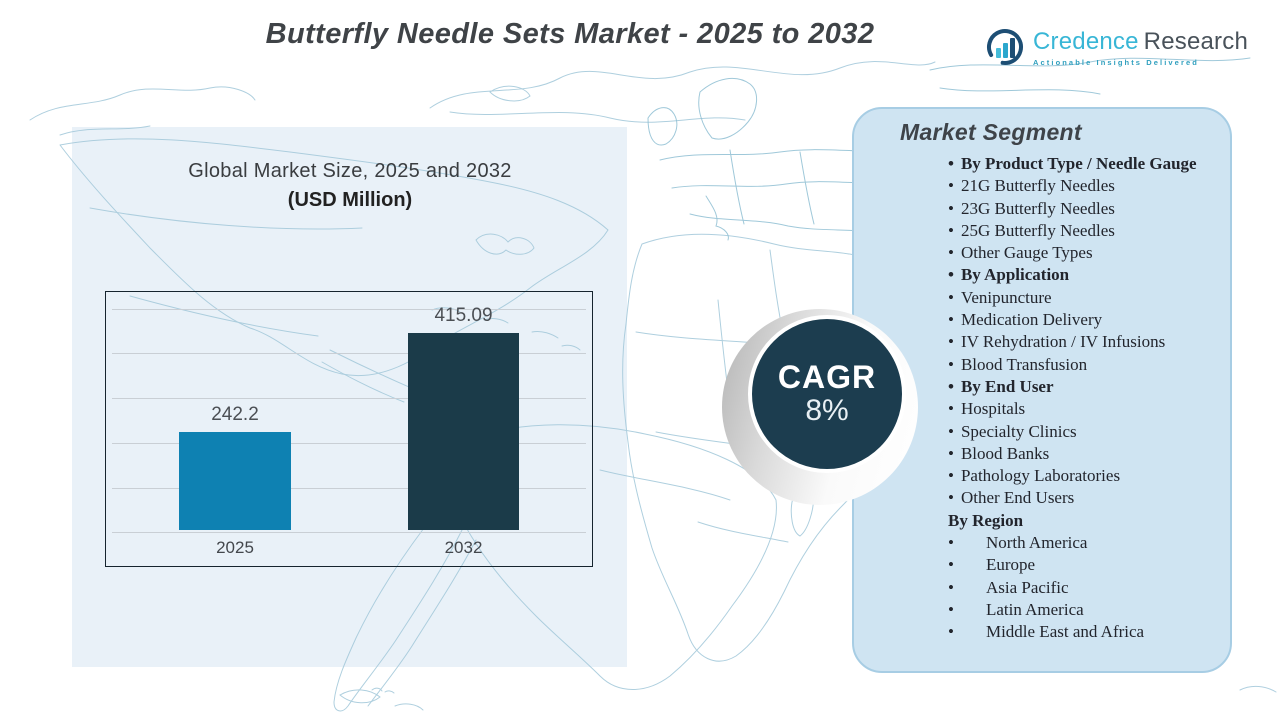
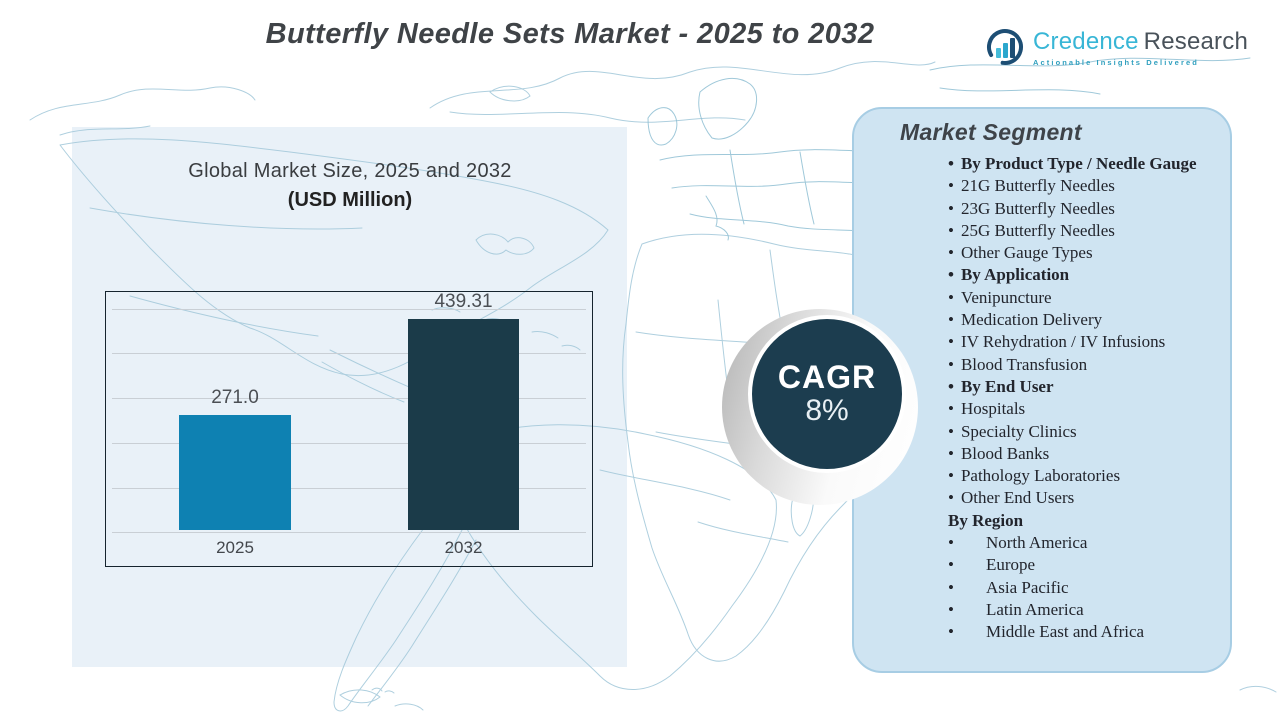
2025: 242.2 -> 271.0
2032: 415.09 -> 439.31
